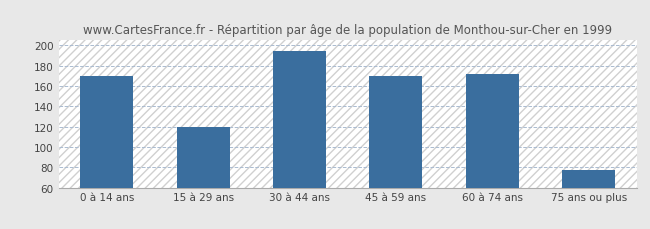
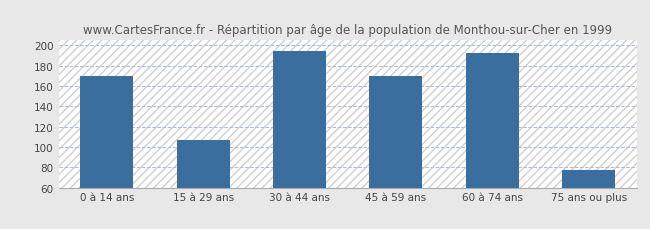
15 à 29 ans: 120 -> 107
60 à 74 ans: 172 -> 193
